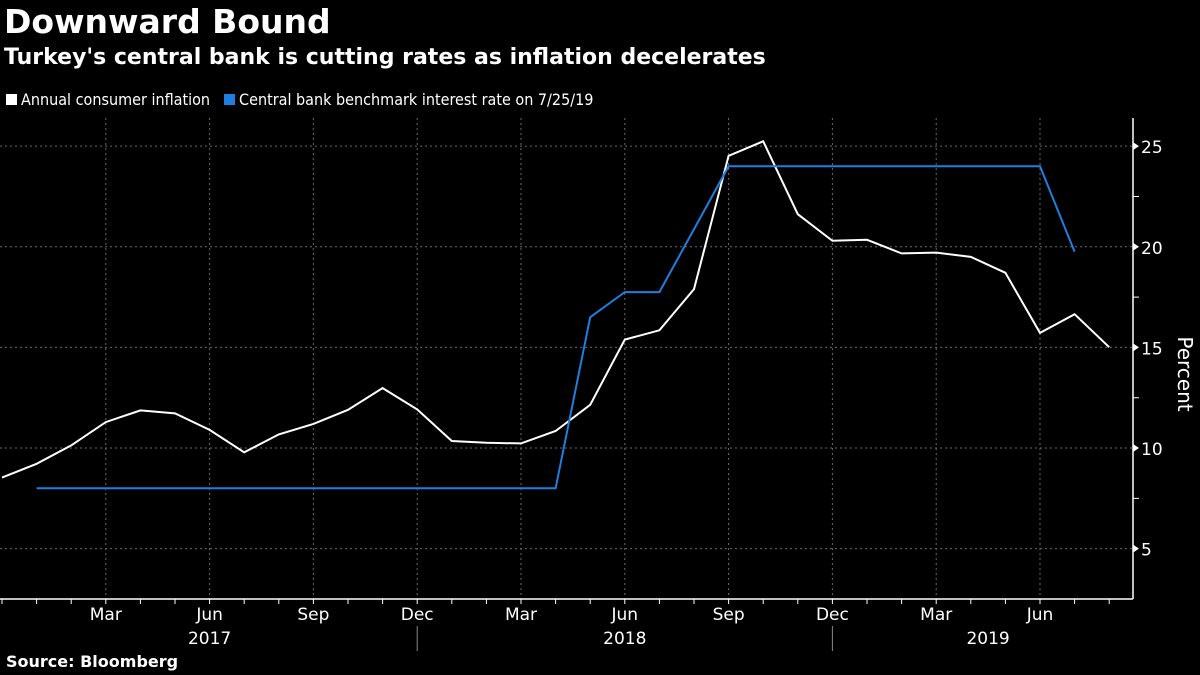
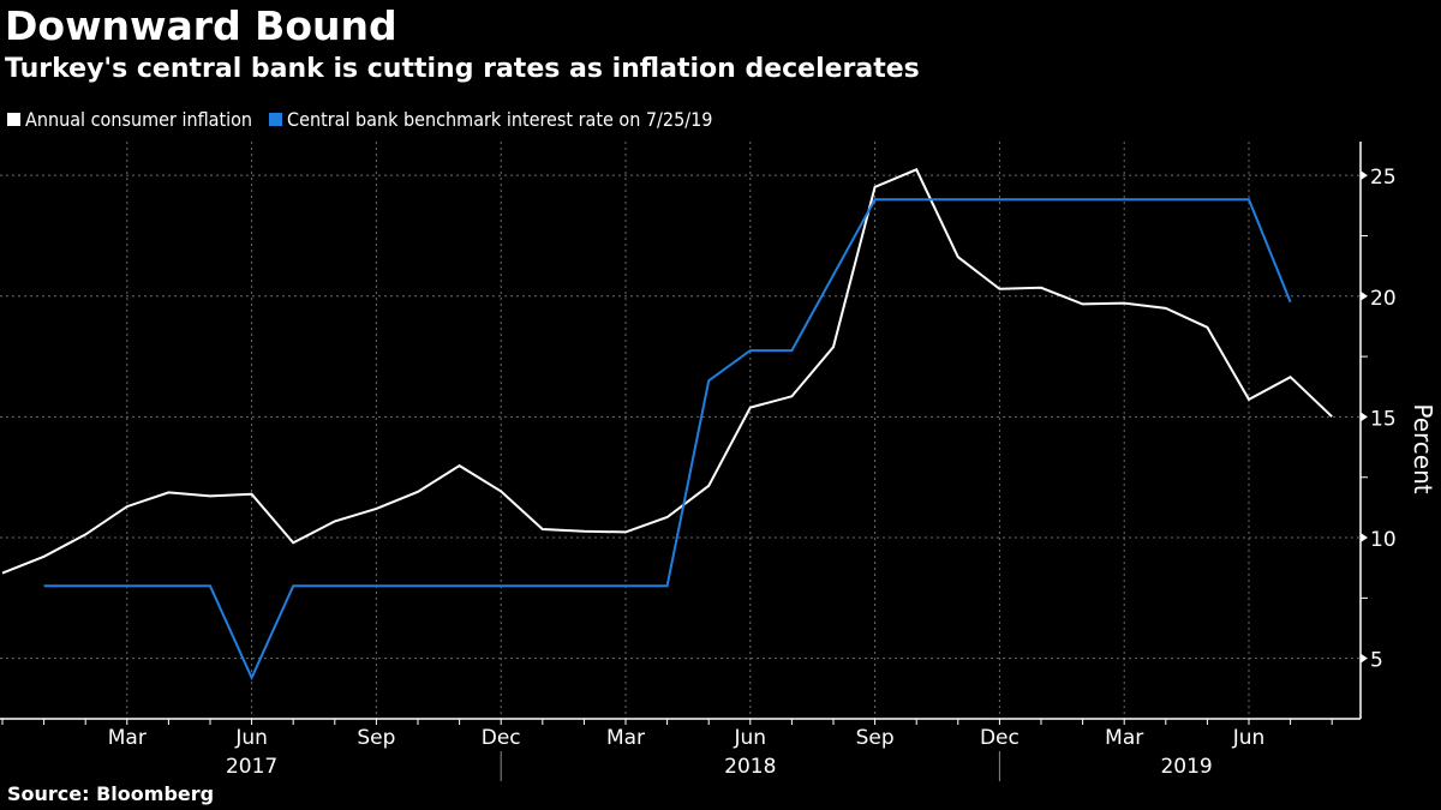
Annual consumer inflation/Jun 2017: 10.9 -> 11.8
Central bank benchmark interest rate on 7/25/19/Jun 2017: 8.0 -> 4.2
